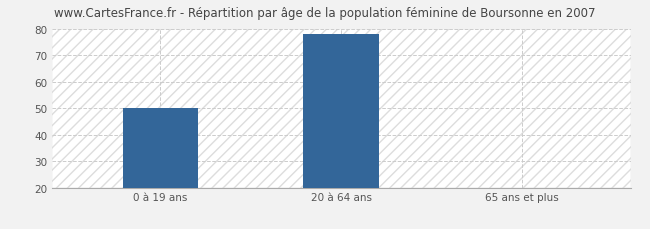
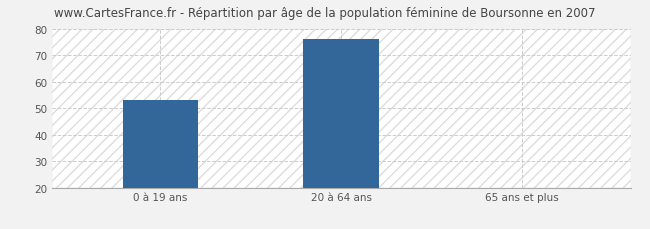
0 à 19 ans: 50 -> 53
20 à 64 ans: 78 -> 76
